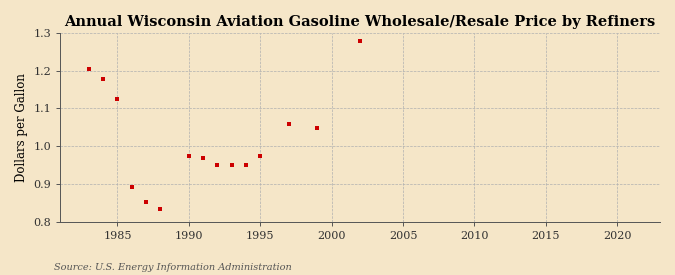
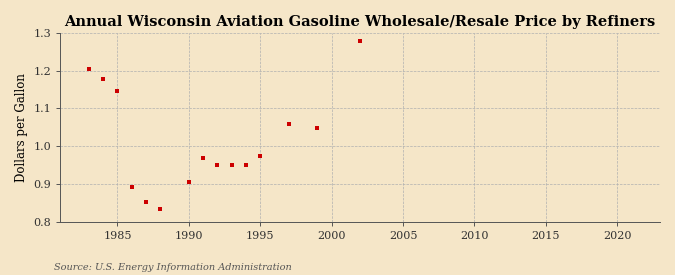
1985: 1.125 -> 1.145
1990: 0.974 -> 0.905
